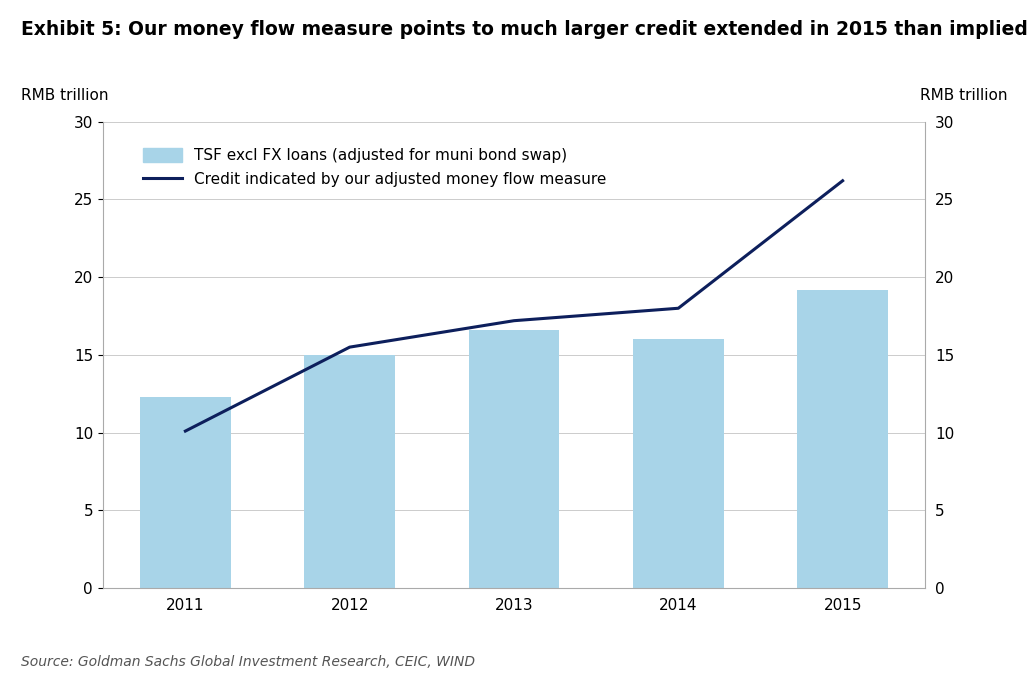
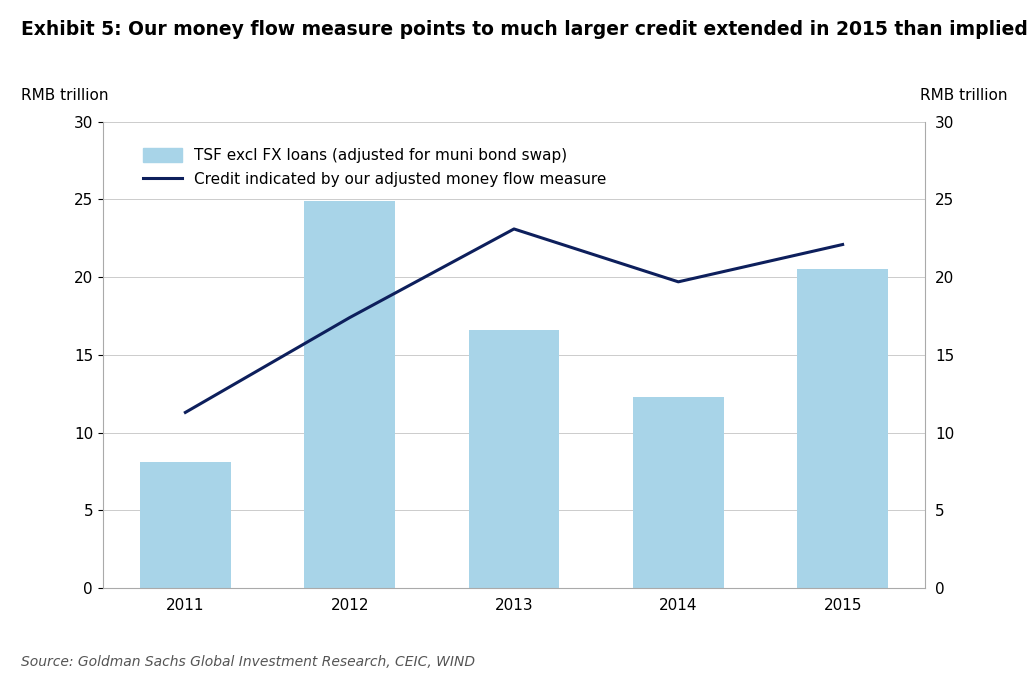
TSF excl FX loans (adjusted for muni bond swap)/2011: 12.3 -> 8.1
Credit indicated by our adjusted money flow measure/2011: 10.1 -> 11.3
TSF excl FX loans (adjusted for muni bond swap)/2012: 15.0 -> 24.9
Credit indicated by our adjusted money flow measure/2012: 15.5 -> 17.4
Credit indicated by our adjusted money flow measure/2013: 17.2 -> 23.1
TSF excl FX loans (adjusted for muni bond swap)/2014: 16.0 -> 12.3
Credit indicated by our adjusted money flow measure/2014: 18.0 -> 19.7
TSF excl FX loans (adjusted for muni bond swap)/2015: 19.2 -> 20.5
Credit indicated by our adjusted money flow measure/2015: 26.2 -> 22.1
